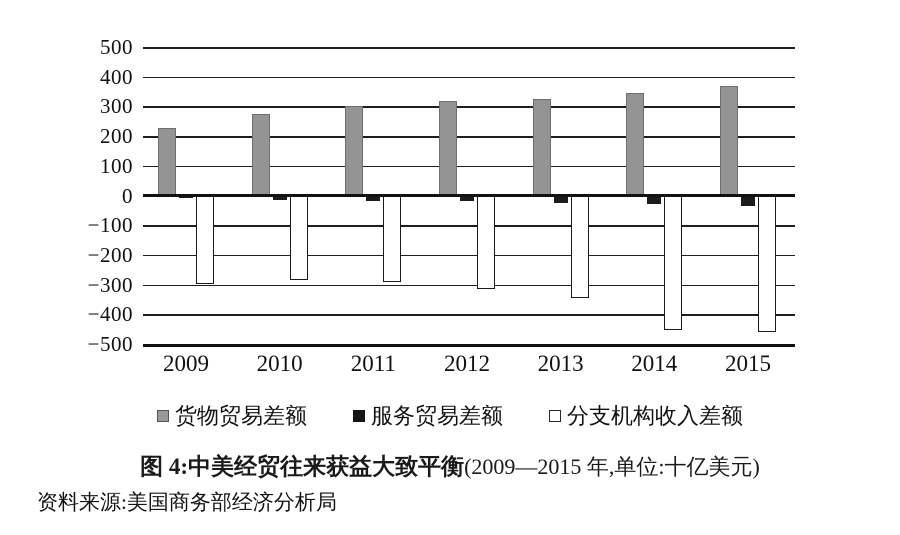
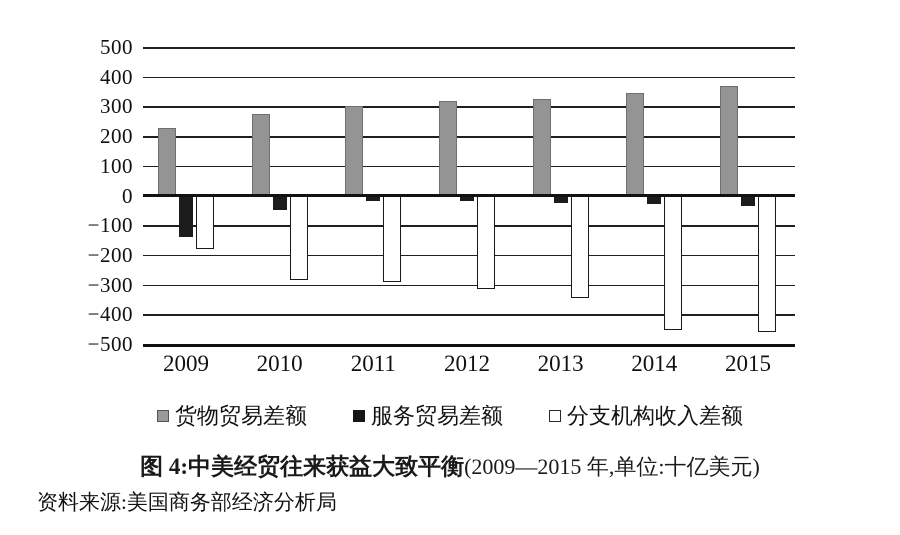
服务贸易差额/2009: -10 -> -140
分支机构收入差额/2009: -300 -> -180
服务贸易差额/2010: -10 -> -50
